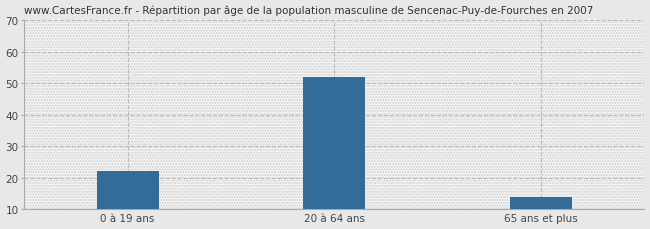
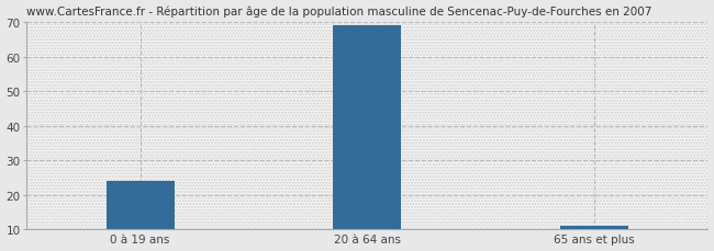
0 à 19 ans: 22 -> 24
20 à 64 ans: 52 -> 69
65 ans et plus: 14 -> 11
